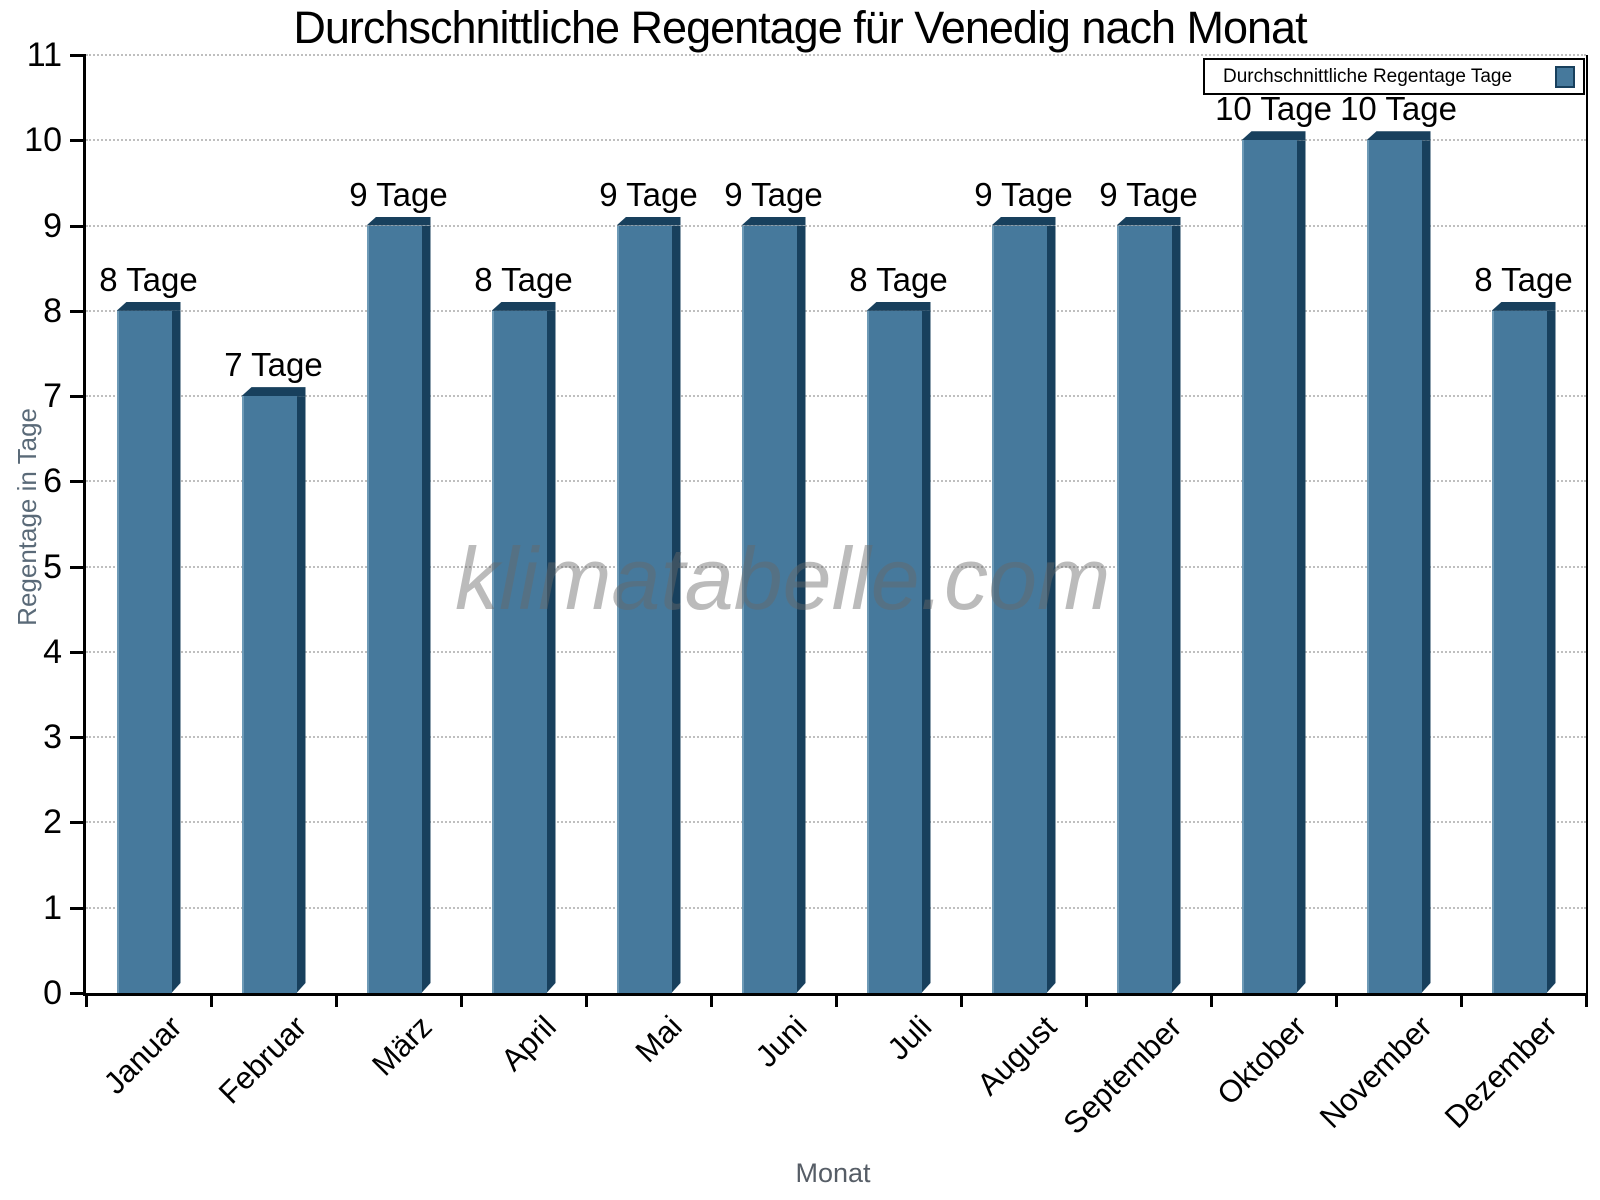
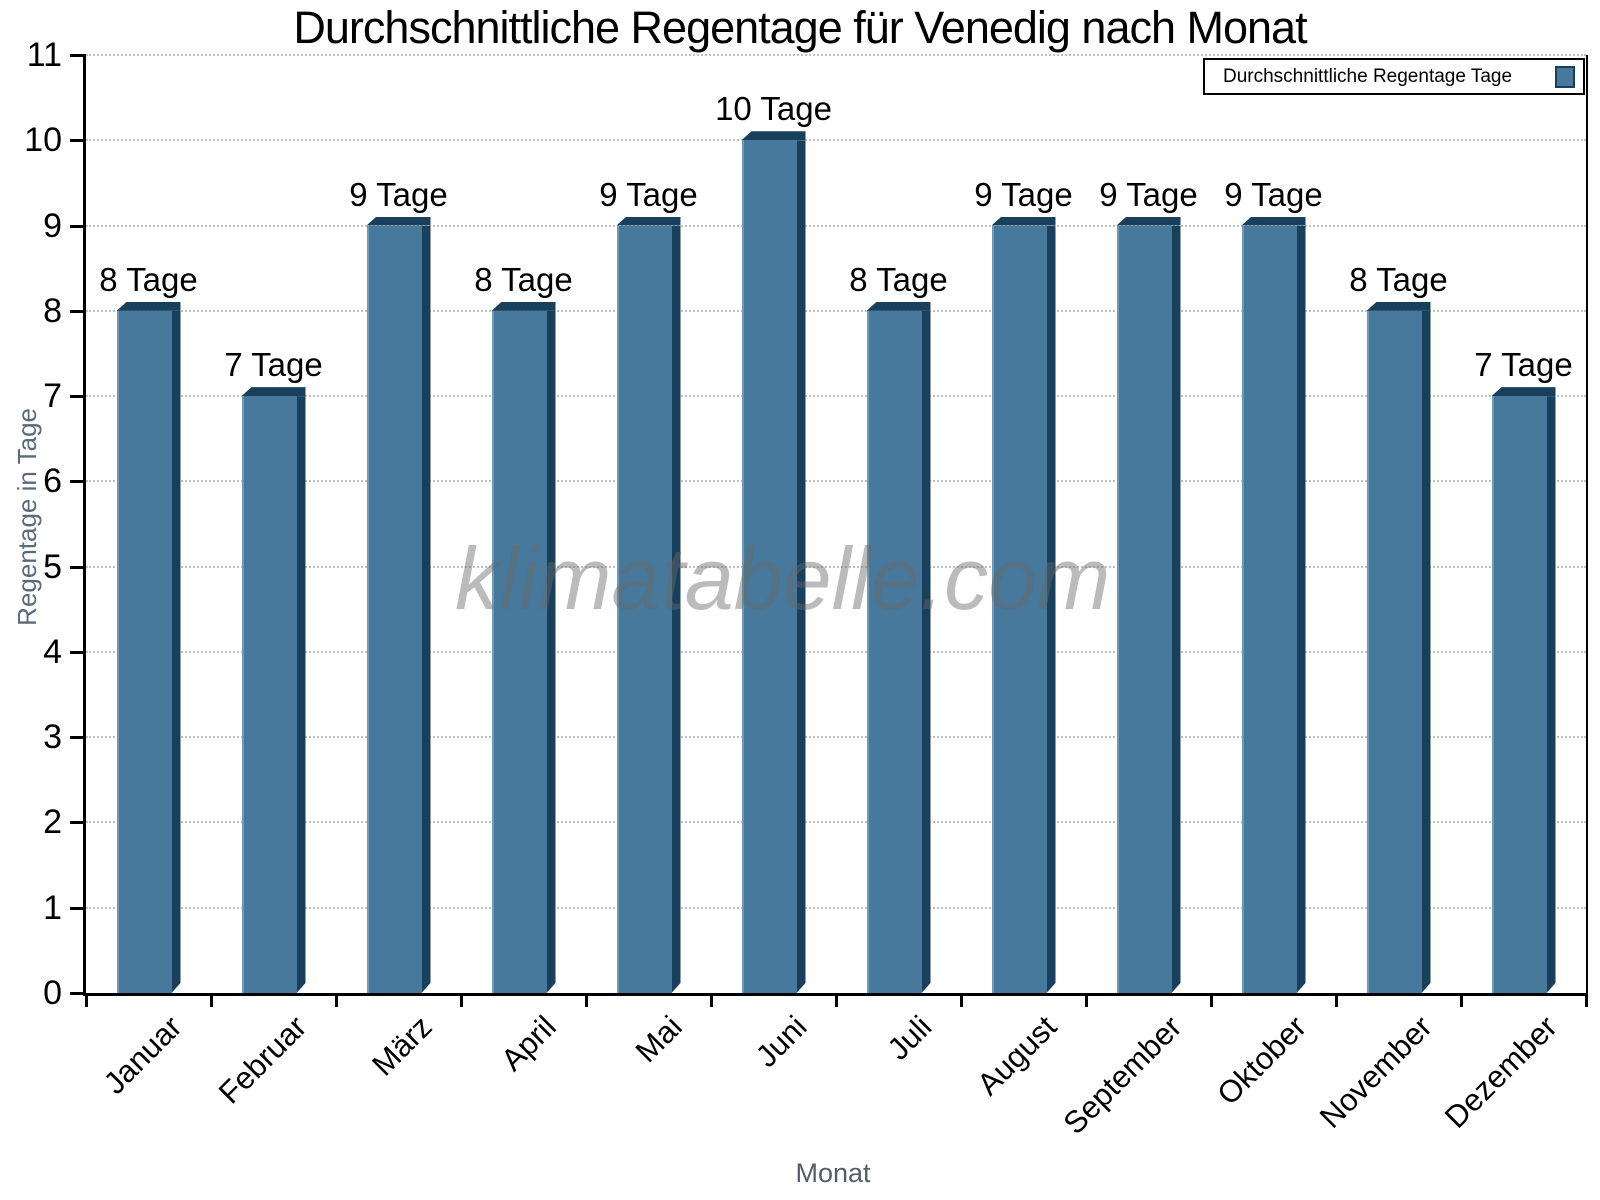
Juni: 9 -> 10
Oktober: 10 -> 9
November: 10 -> 8
Dezember: 8 -> 7
